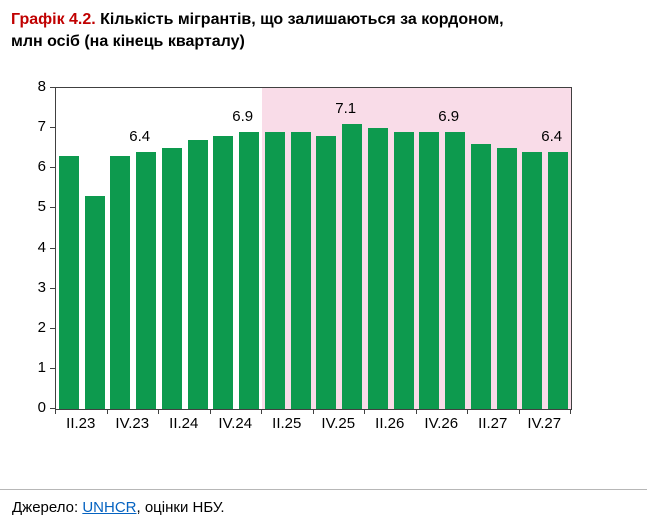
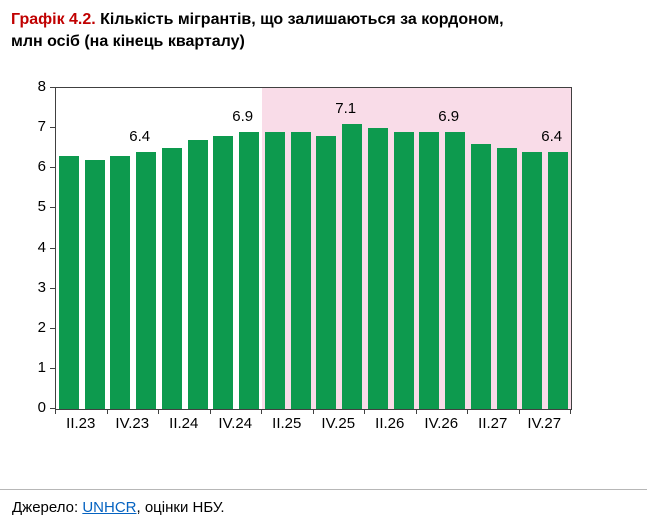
II.23: 5.3 -> 6.2
